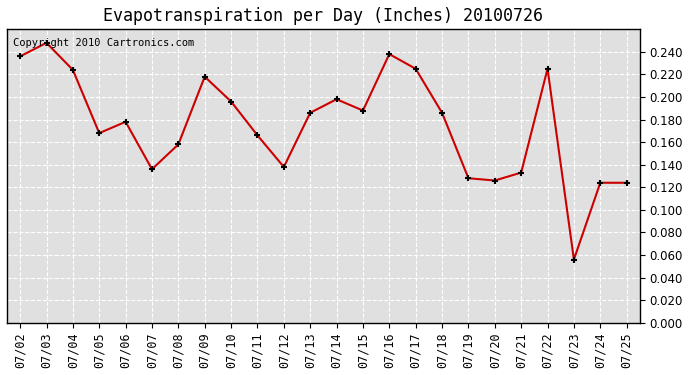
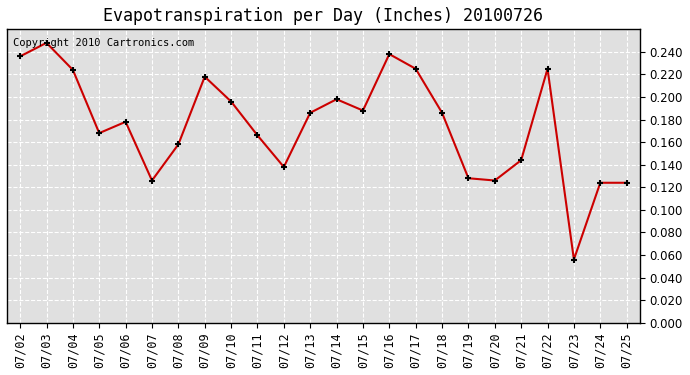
07/07: 0.136 -> 0.126
07/21: 0.133 -> 0.144
